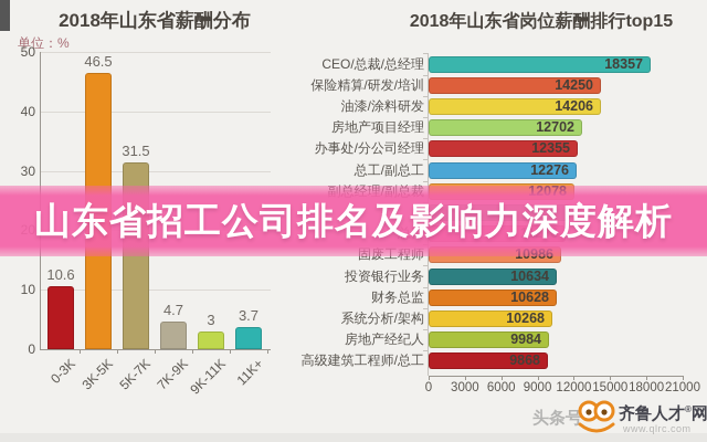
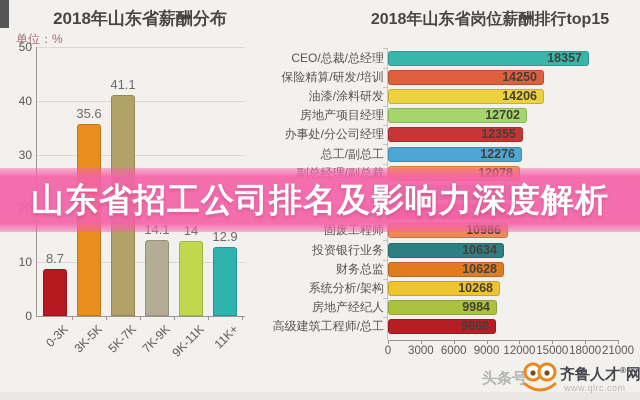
2018年山东省薪酬分布/0-3K: 10.6 -> 8.7
2018年山东省薪酬分布/3K-5K: 46.5 -> 35.6
2018年山东省薪酬分布/5K-7K: 31.5 -> 41.1
2018年山东省薪酬分布/7K-9K: 4.7 -> 14.1
2018年山东省薪酬分布/9K-11K: 3 -> 14
2018年山东省薪酬分布/11K+: 3.7 -> 12.9
